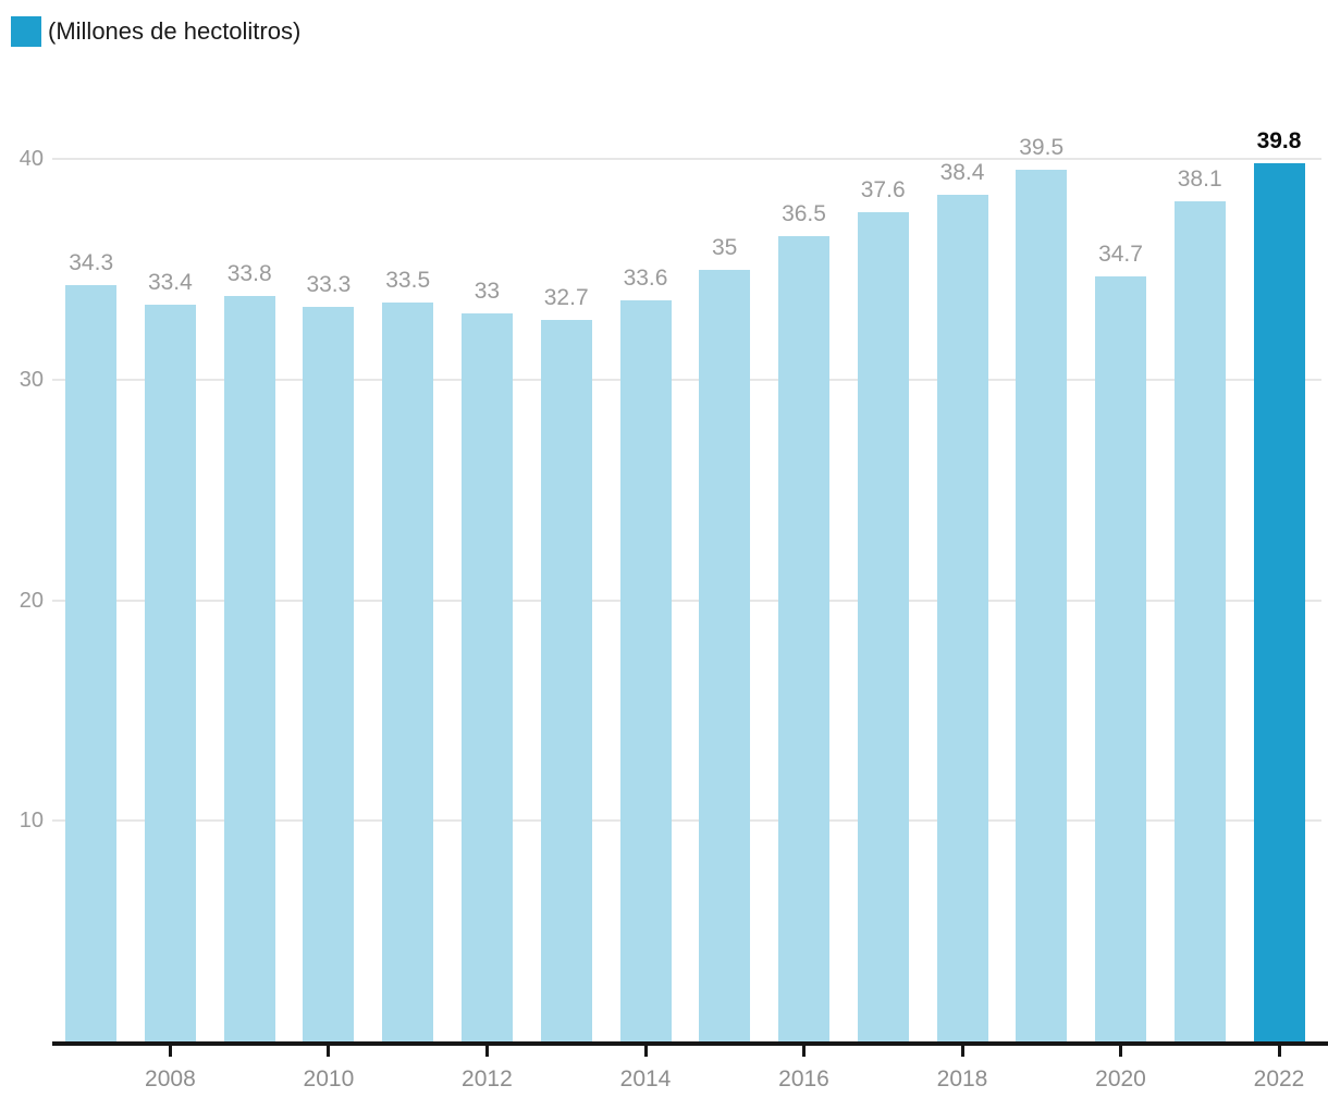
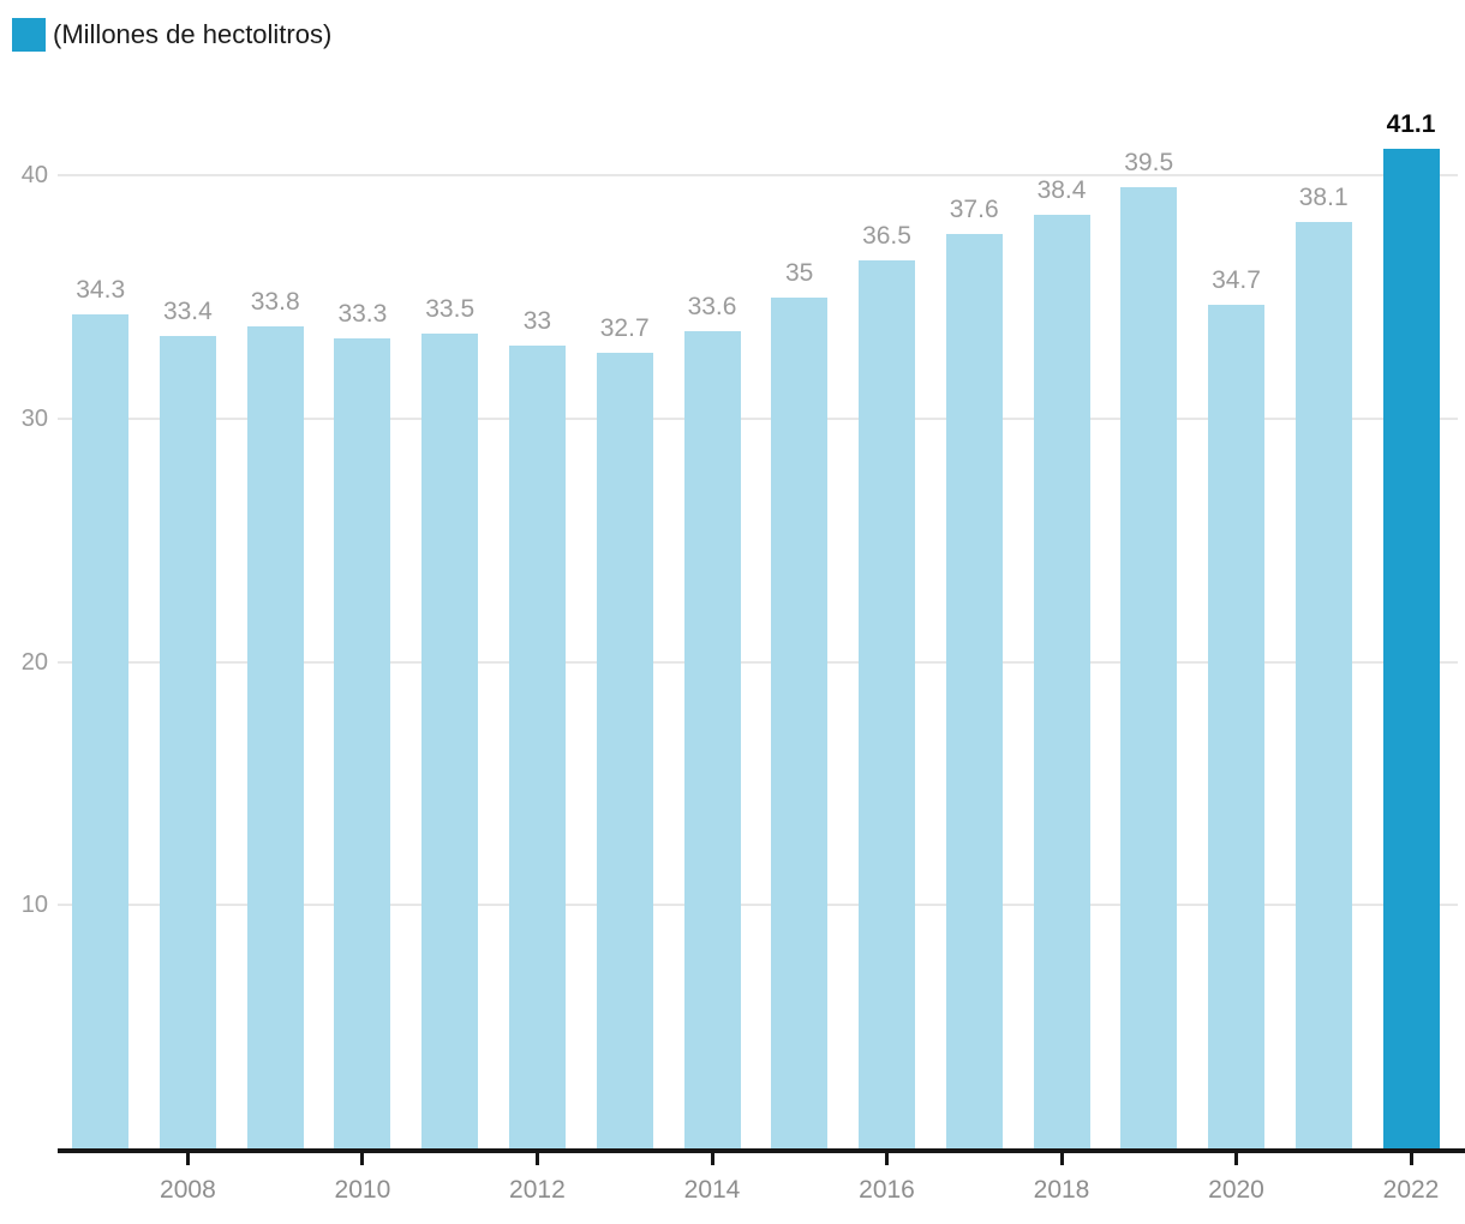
2022: 39.8 -> 41.1
